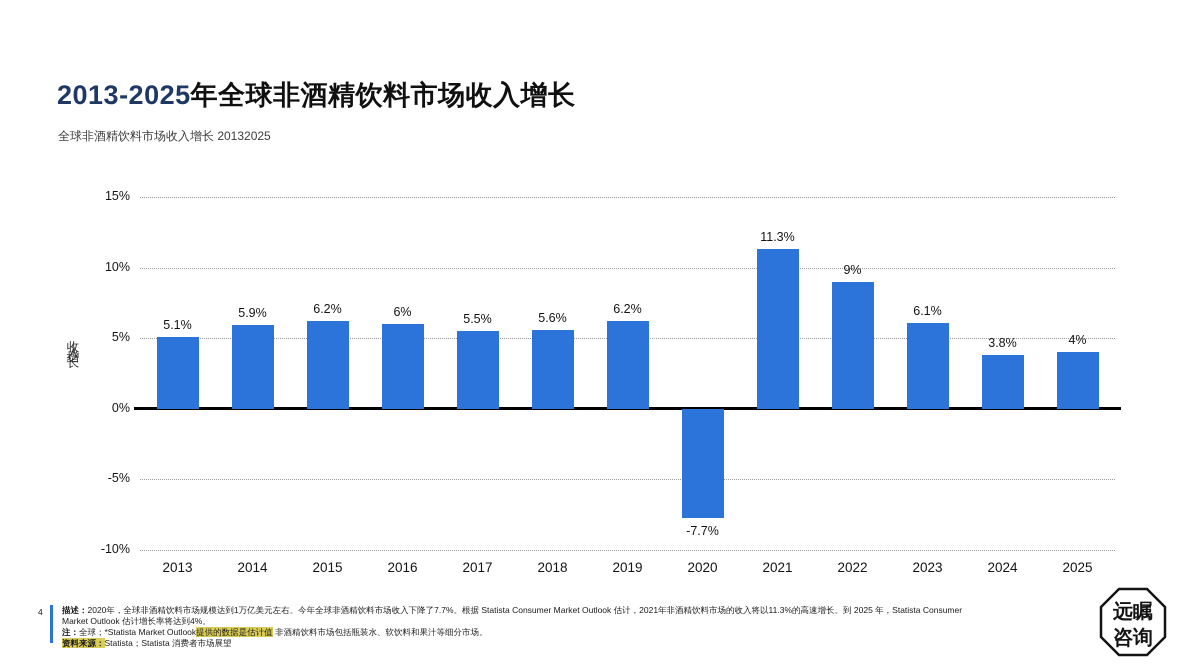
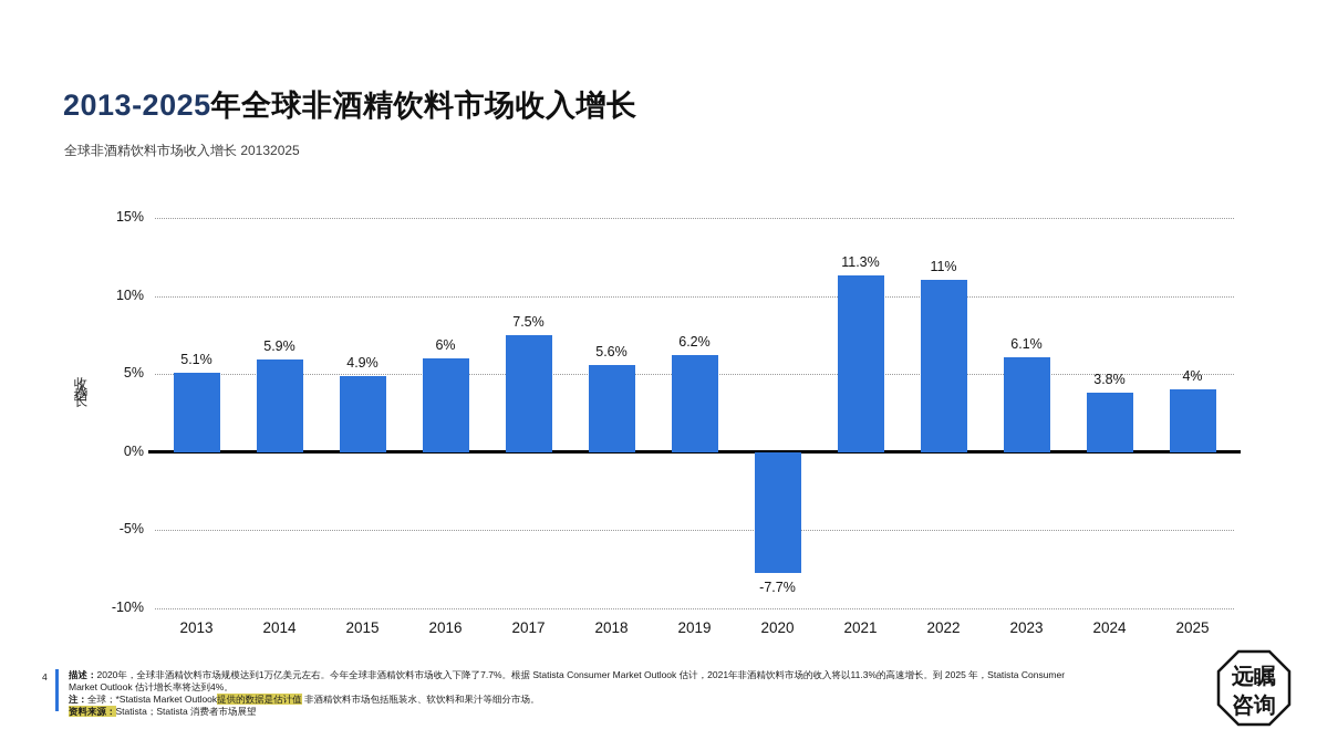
2015: 6.2% -> 4.9%
2017: 5.5% -> 7.5%
2022: 9% -> 11%
